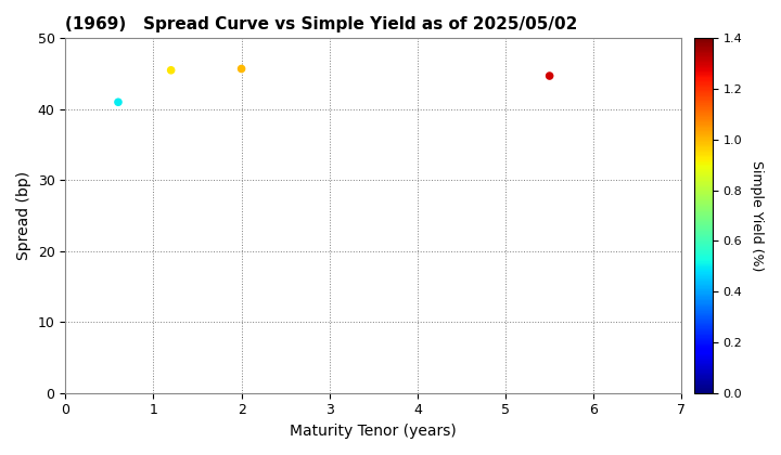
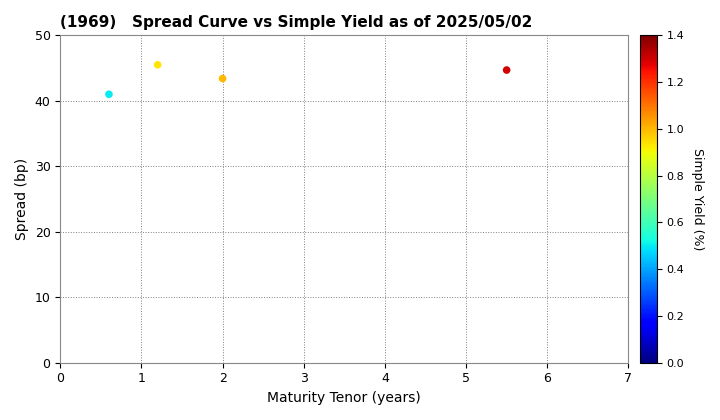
2: 45.7 -> 43.4
